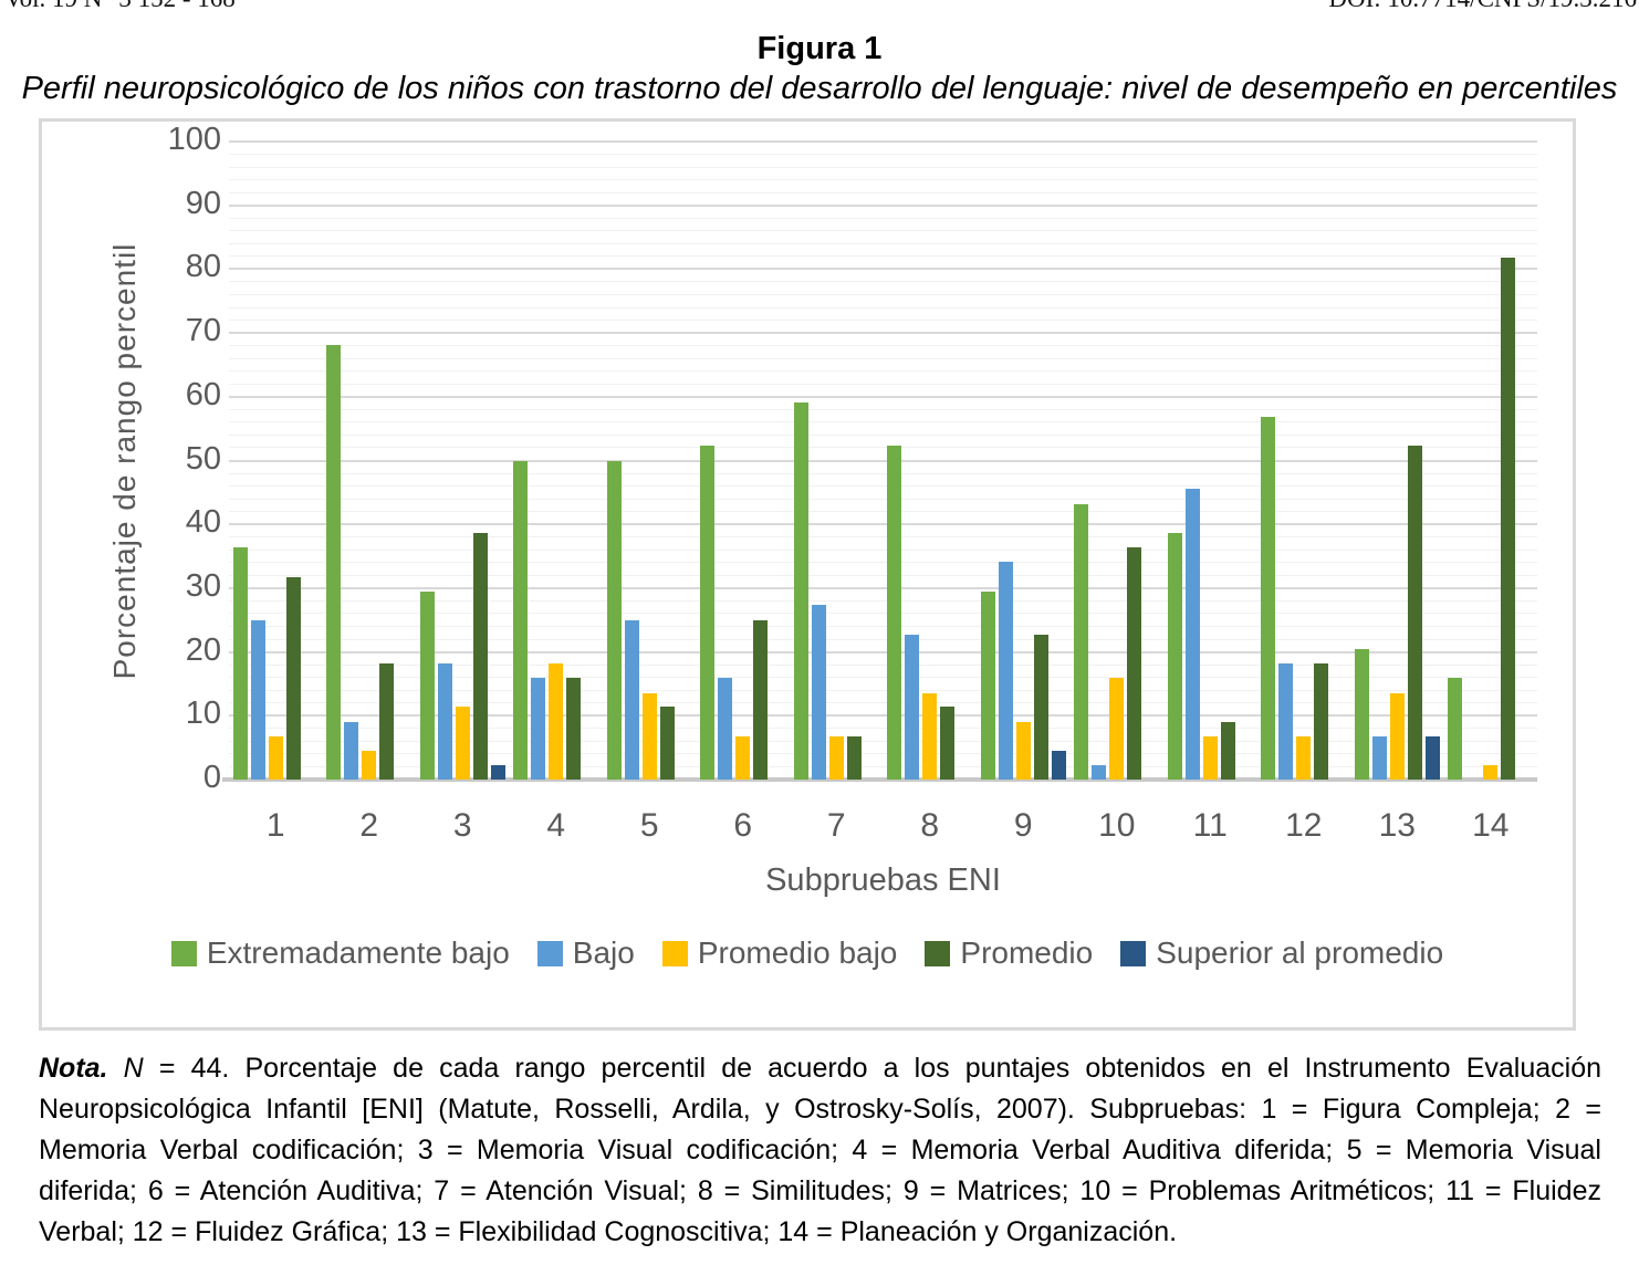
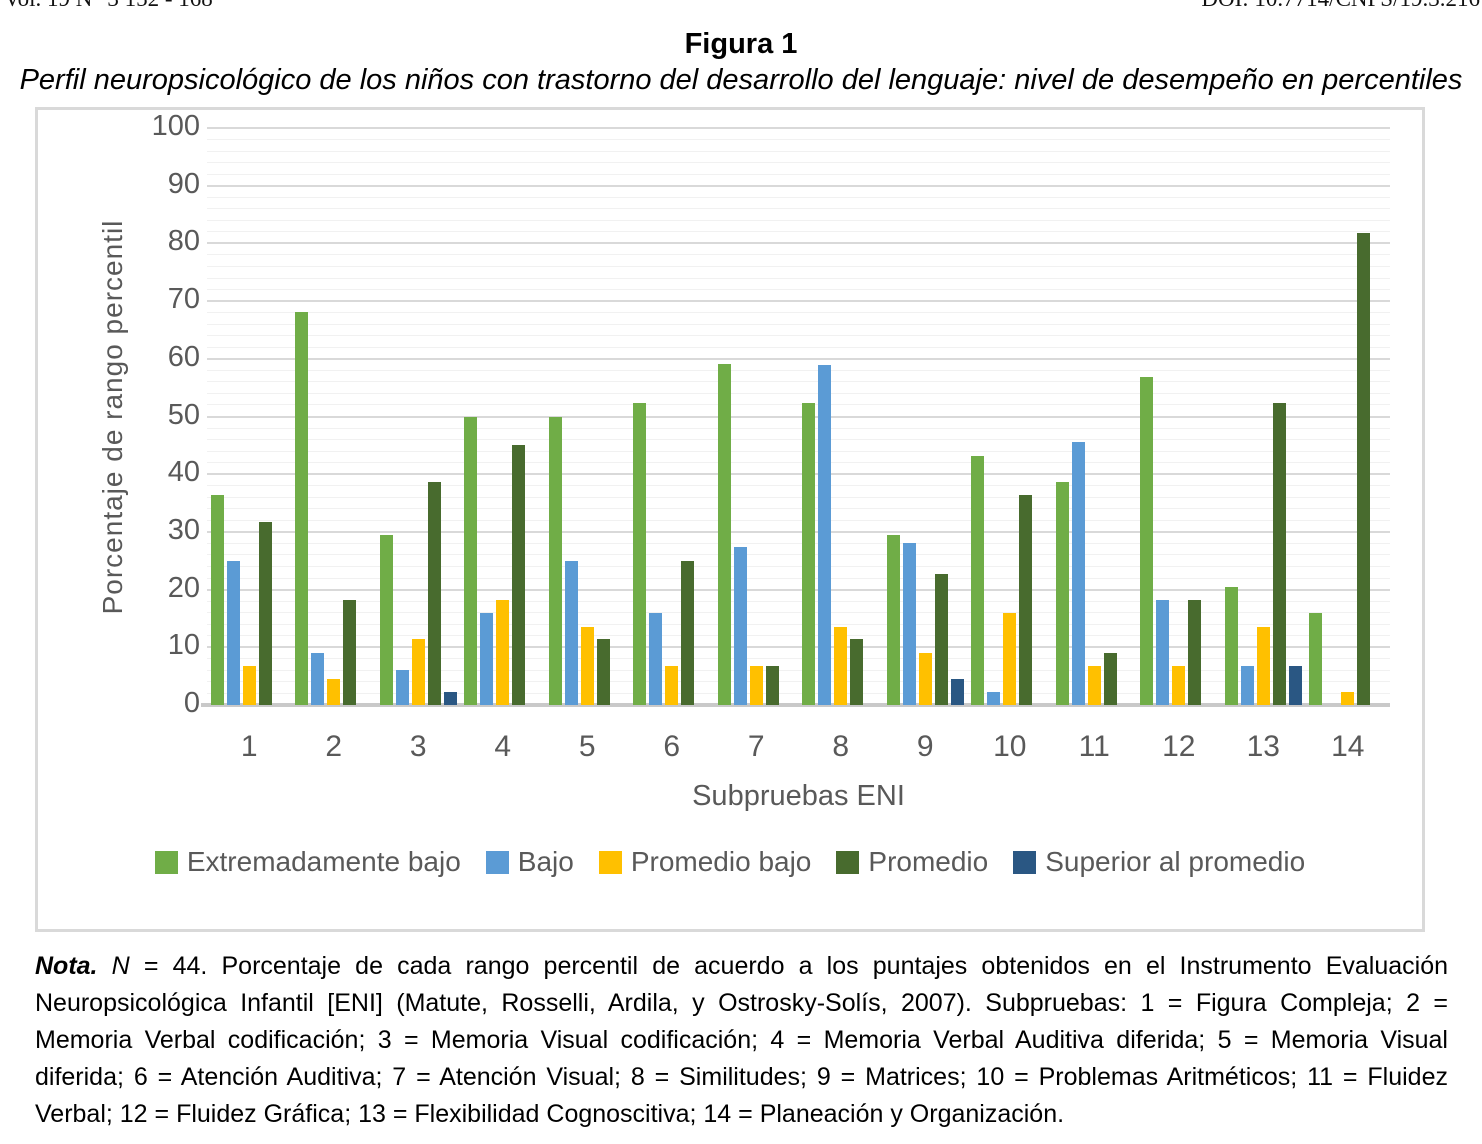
Bajo/3: 18 -> 6
Promedio/4: 16 -> 45
Bajo/8: 23 -> 59
Bajo/9: 34 -> 28
